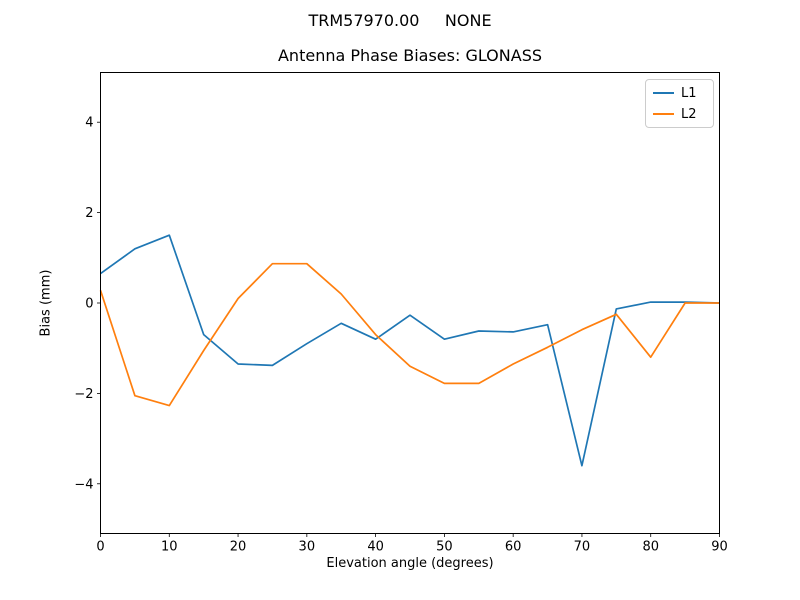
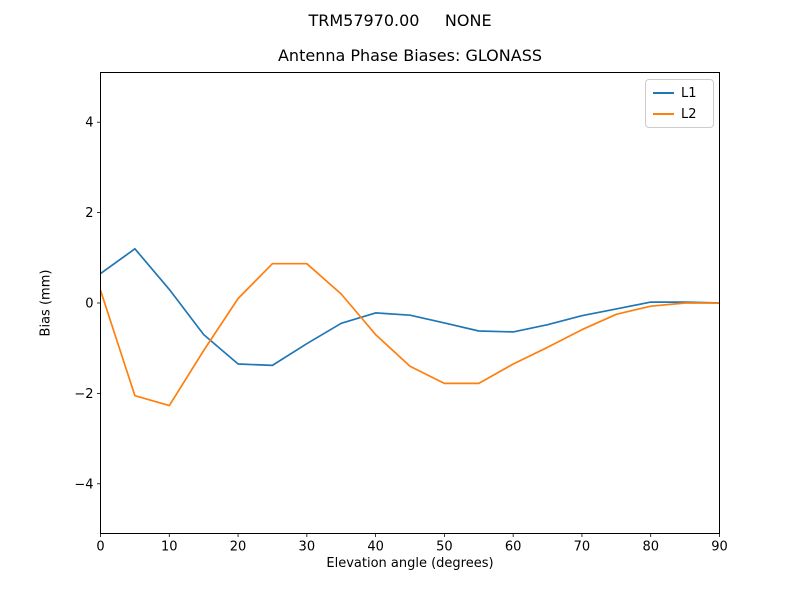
L1/10: 1.5 -> 0.3
L1/40: -0.8 -> -0.2
L1/50: -0.8 -> -0.4
L1/70: -3.6 -> -0.3
L2/80: -1.2 -> -0.1
